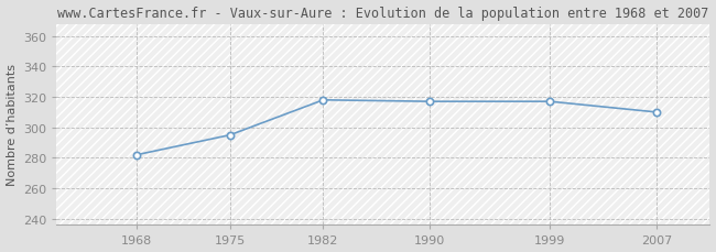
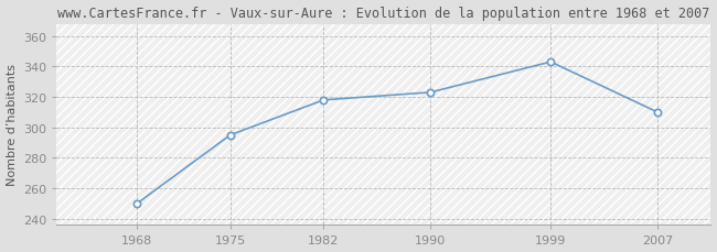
1968: 282 -> 250
1990: 317 -> 323
1999: 317 -> 343
